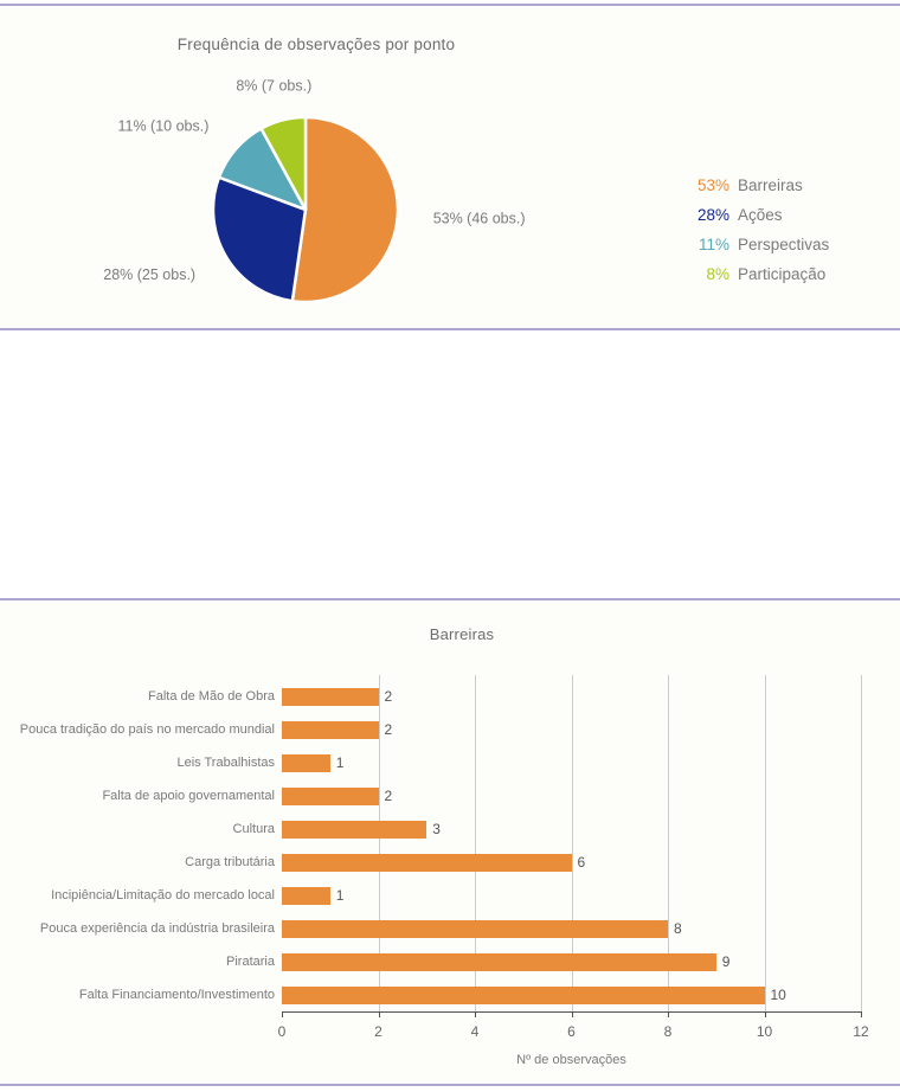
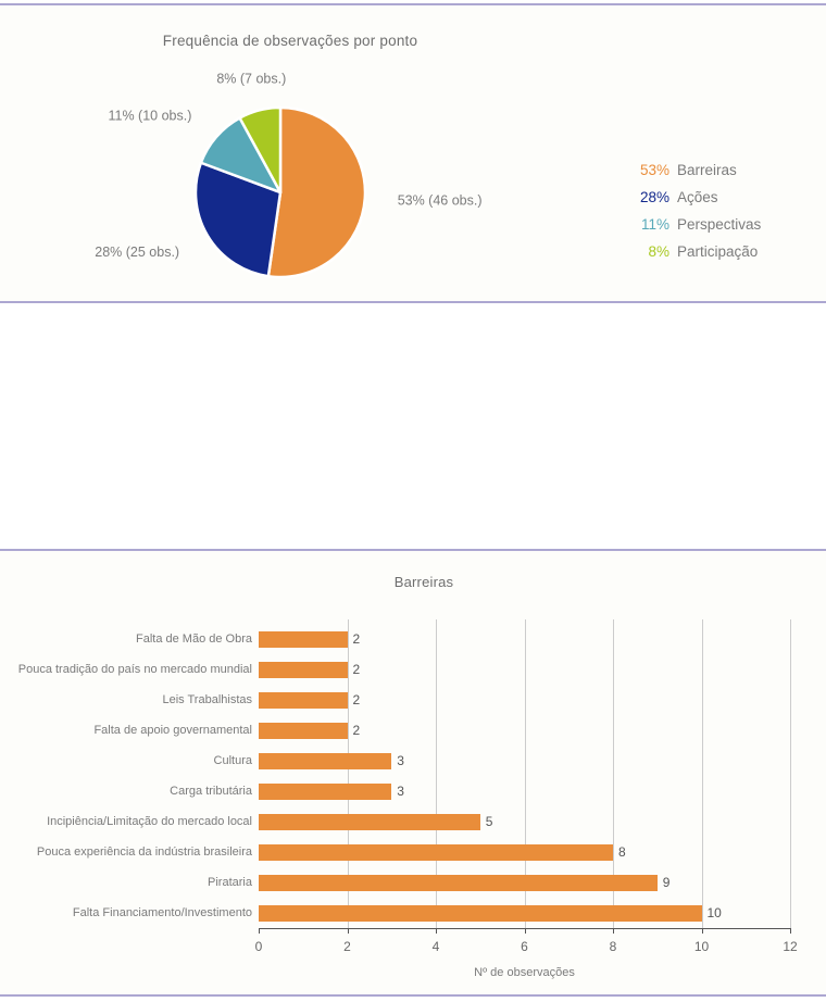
Barreiras/Leis Trabalhistas: 1 -> 2
Barreiras/Carga tributária: 6 -> 3
Barreiras/Incipiência/Limitação do mercado local: 1 -> 5
